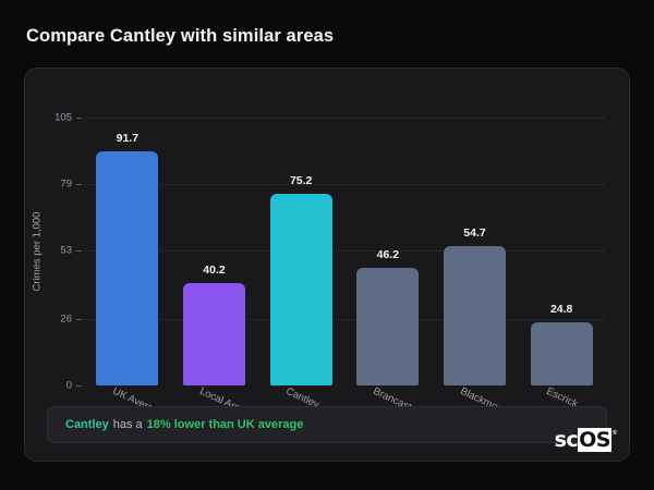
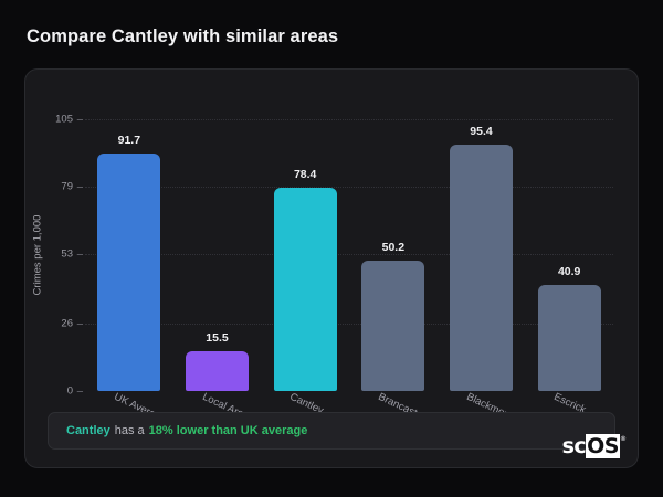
Local Area: 40.2 -> 15.5
Cantley: 75.2 -> 78.4
Brancaster: 46.2 -> 50.2
Blackmore: 54.7 -> 95.4
Escrick: 24.8 -> 40.9
